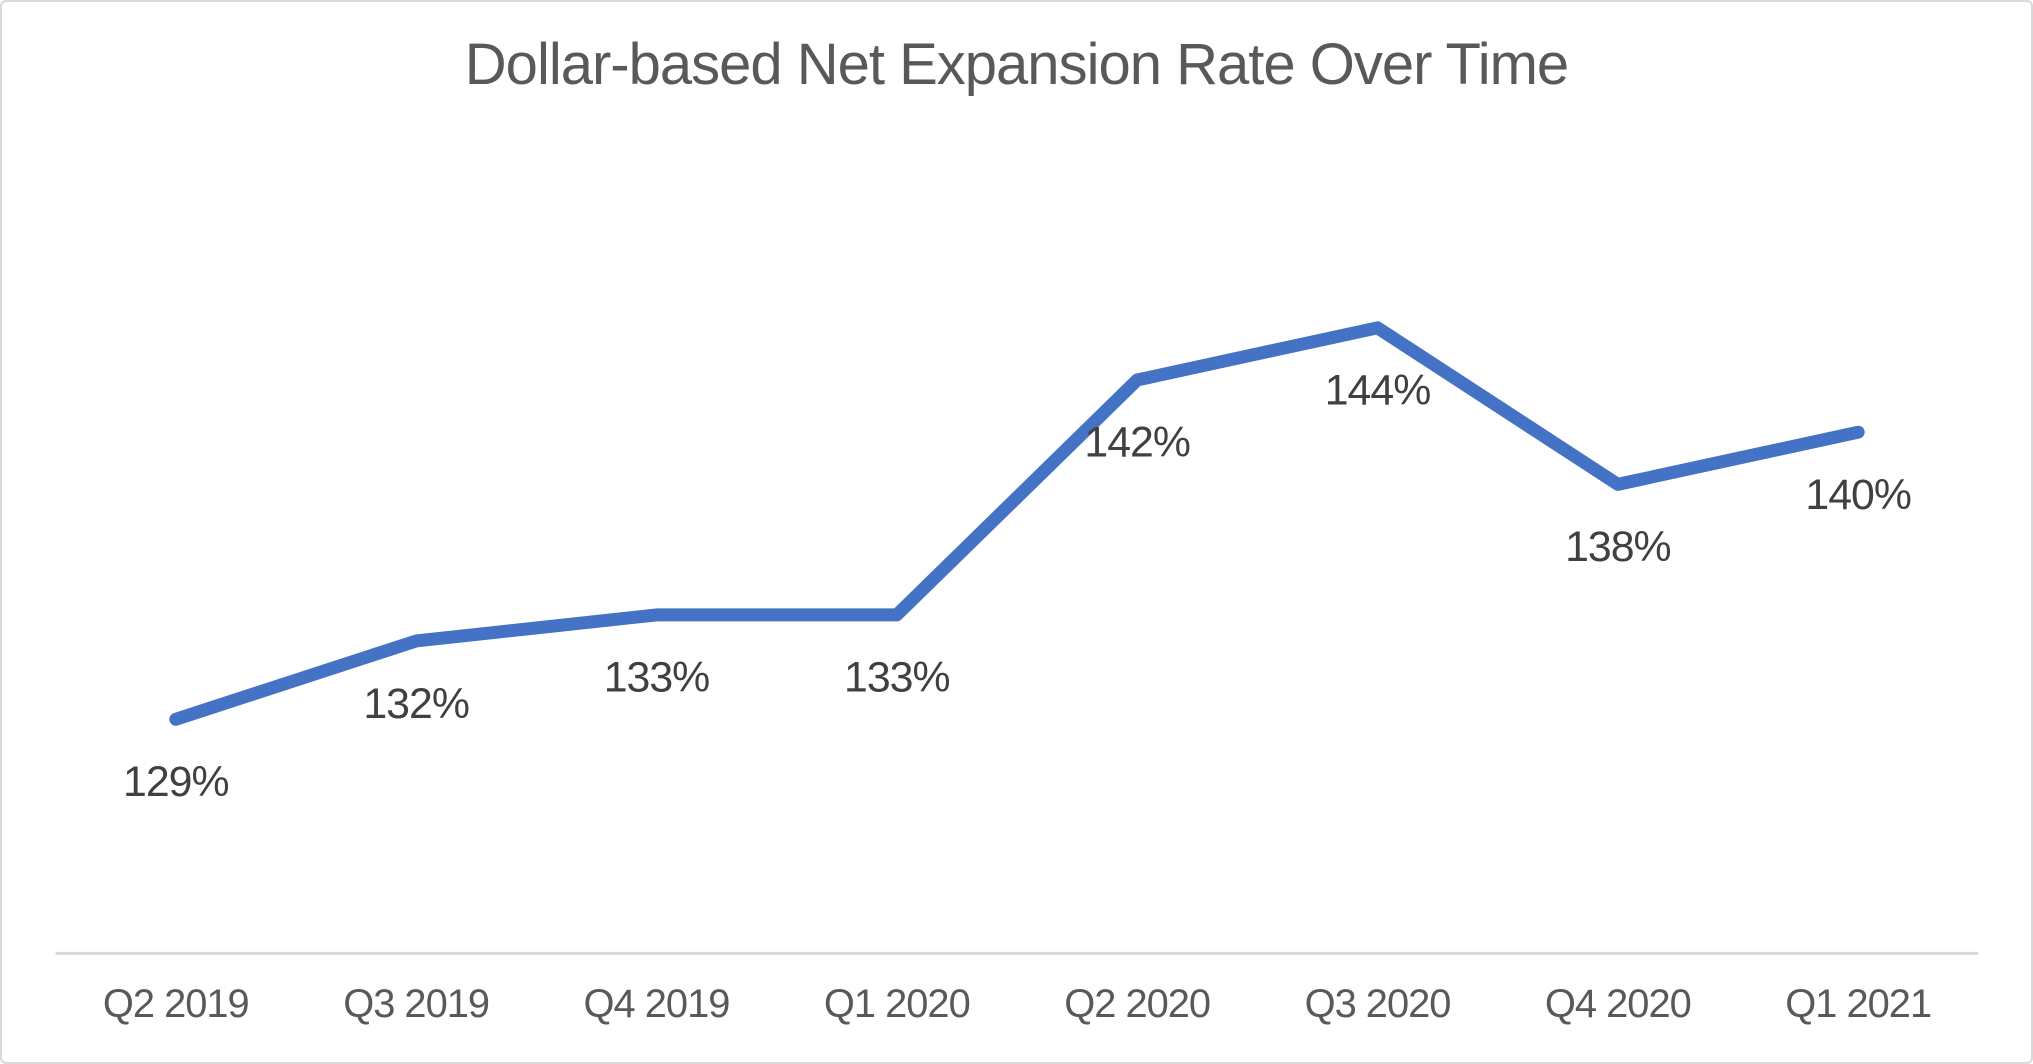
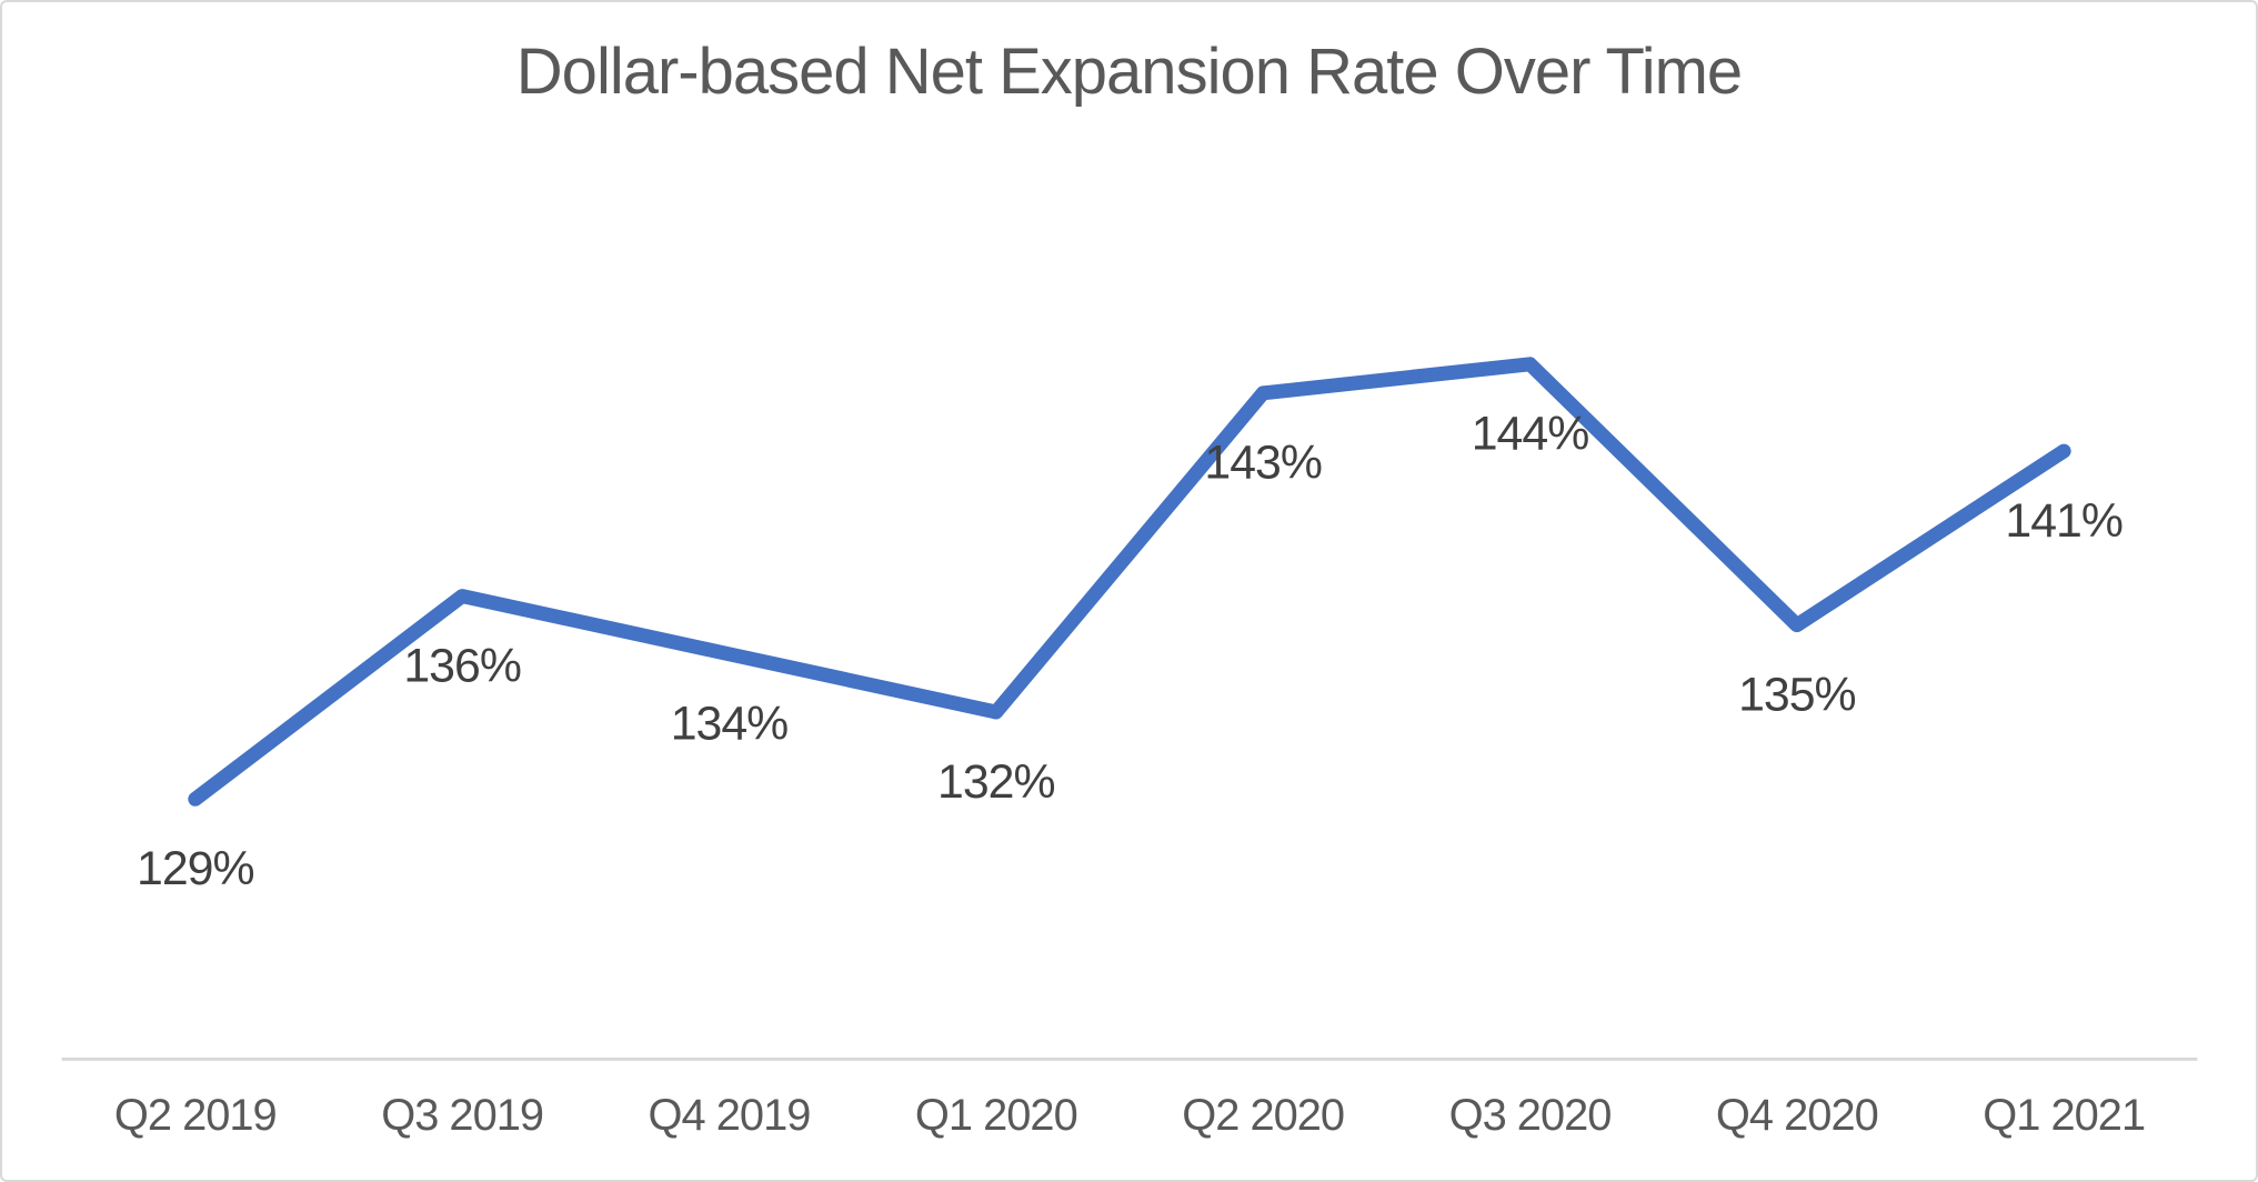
Q3 2019: 132% -> 136%
Q4 2019: 133% -> 134%
Q1 2020: 133% -> 132%
Q2 2020: 142% -> 143%
Q4 2020: 138% -> 135%
Q1 2021: 140% -> 141%
